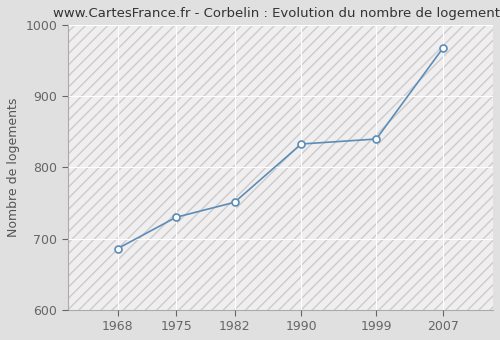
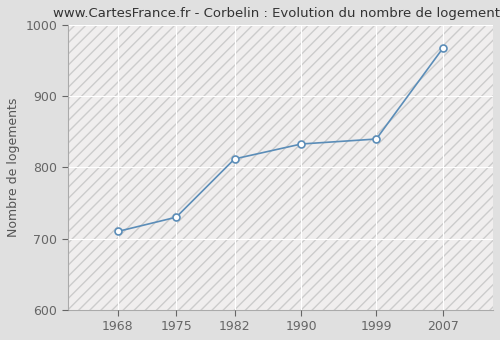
1968: 686 -> 710
1982: 751 -> 812
